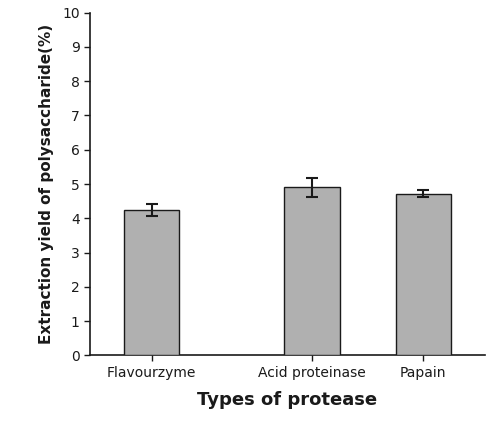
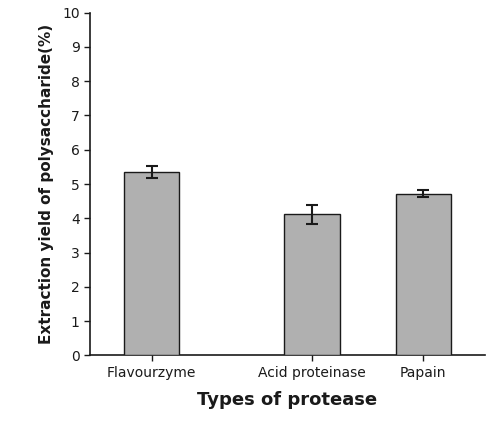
Flavourzyme: 4.25 -> 5.35
Acid proteinase: 4.90 -> 4.12
